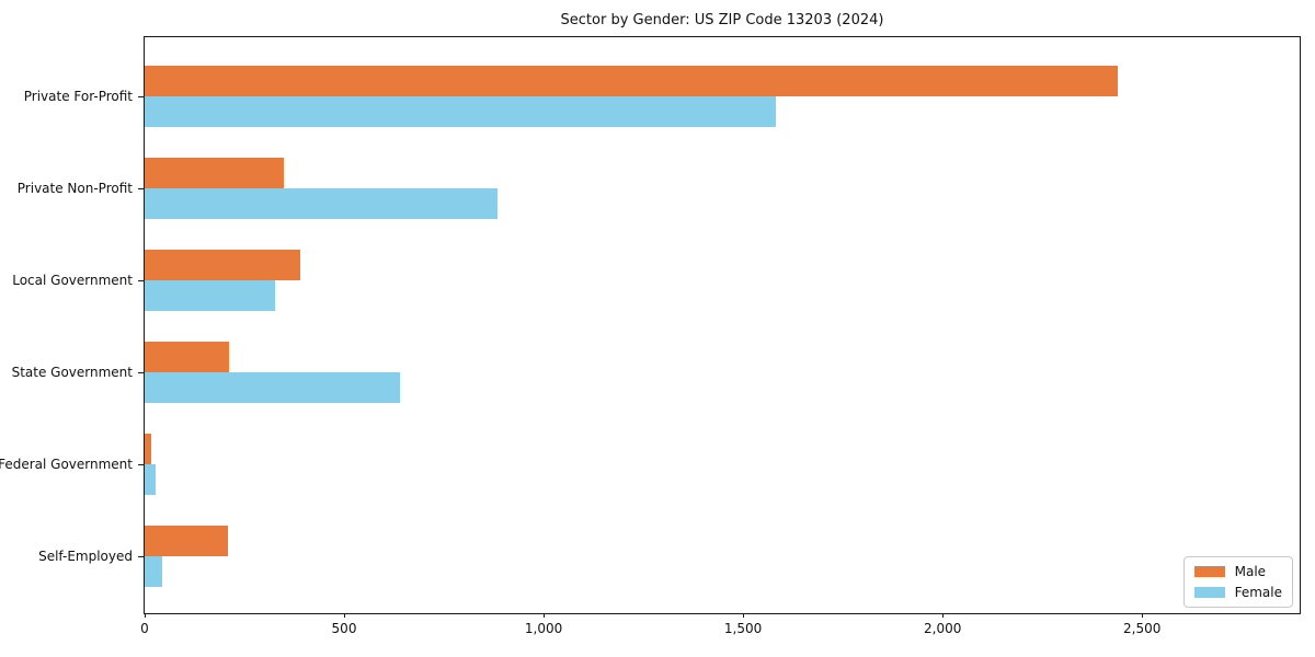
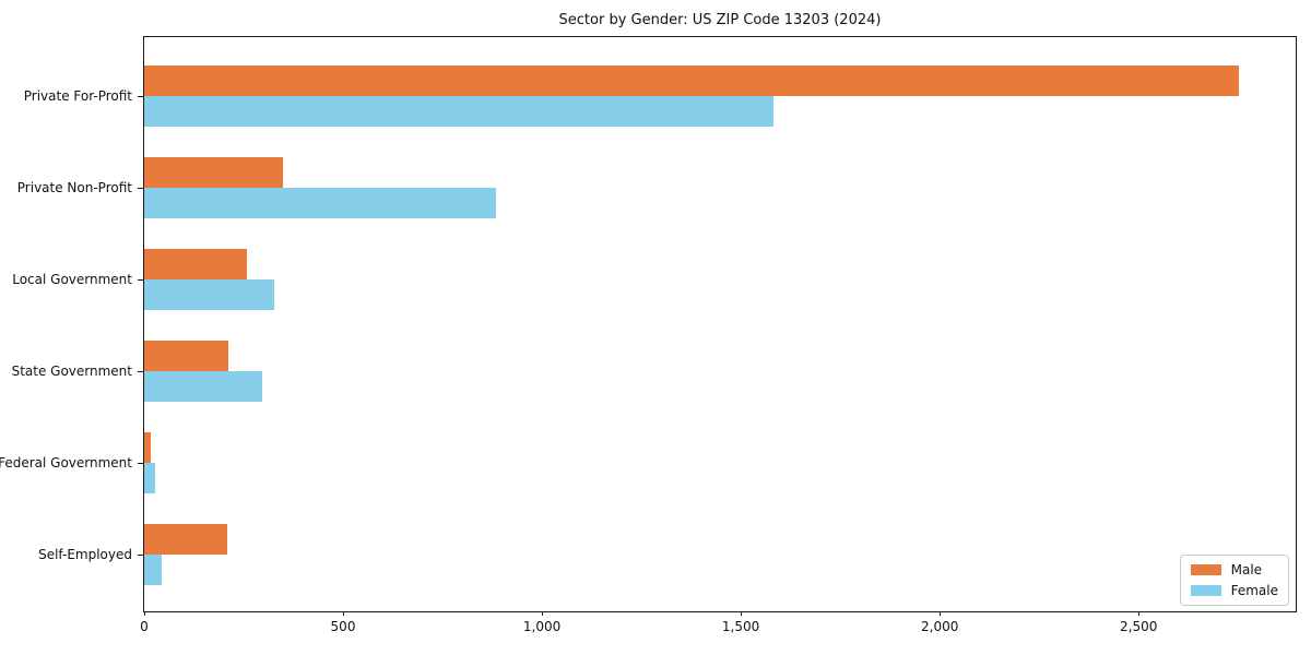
Male/Private For-Profit: 2440 -> 2750
Male/Local Government: 390 -> 260
Female/State Government: 640 -> 300
